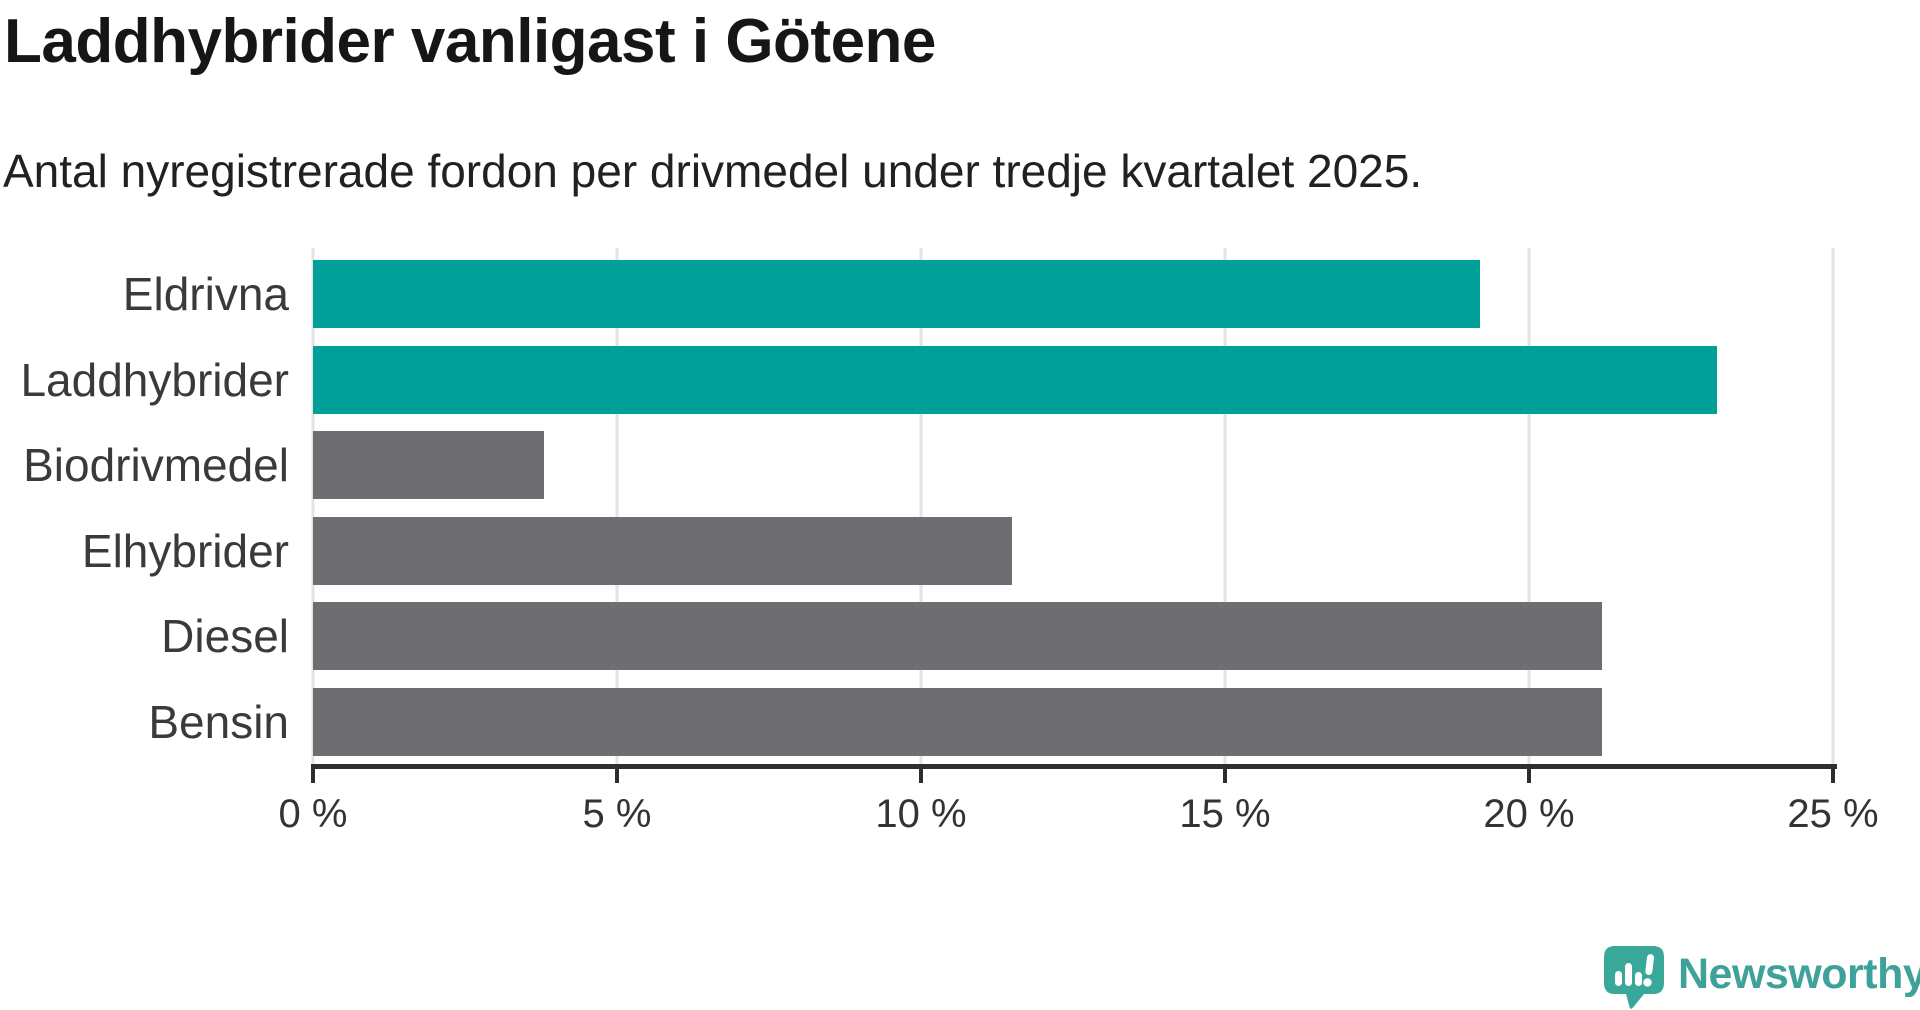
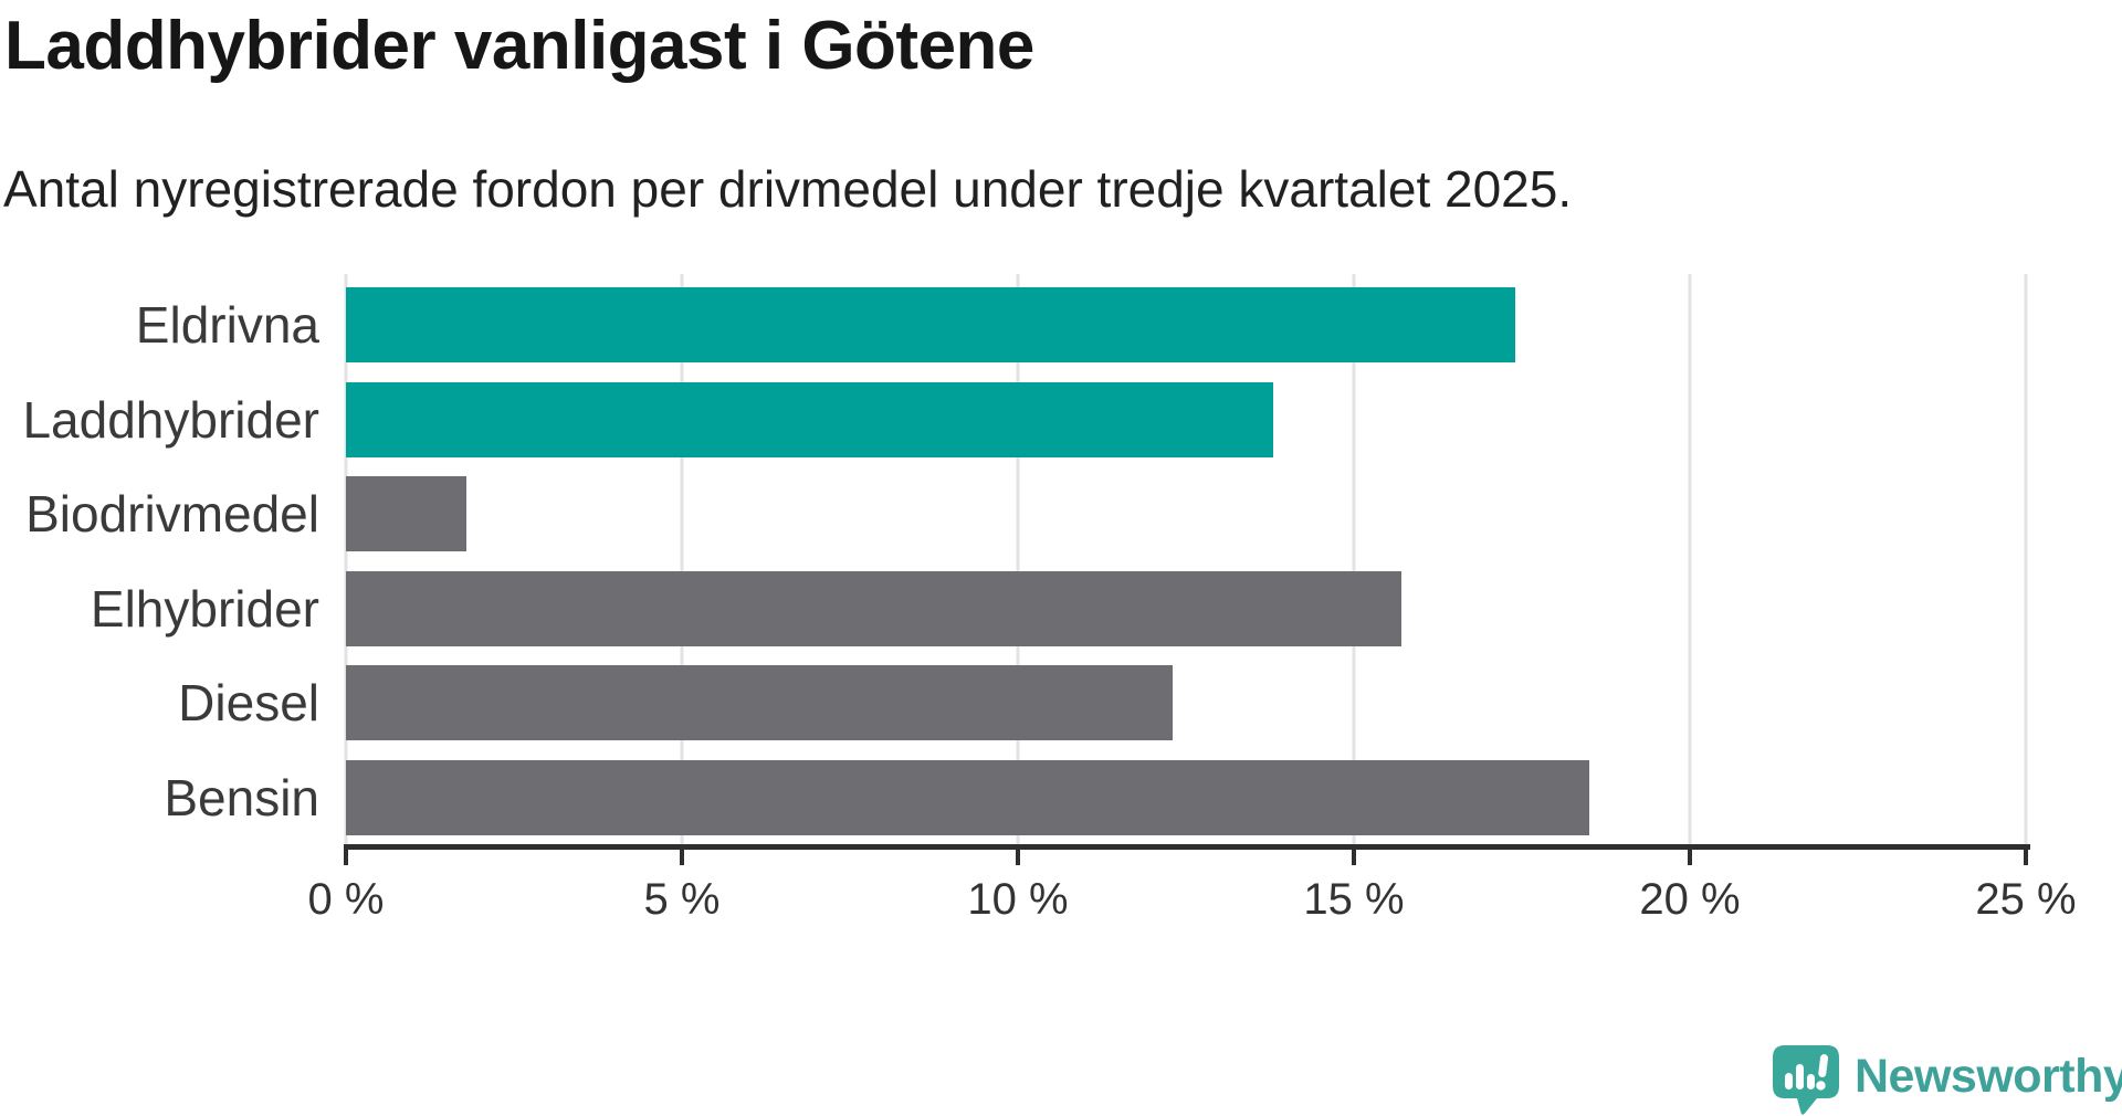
Eldrivna: 19.2% -> 17.4%
Laddhybrider: 23.1% -> 13.8%
Biodrivmedel: 3.8% -> 1.8%
Elhybrider: 11.5% -> 15.7%
Diesel: 21.2% -> 12.3%
Bensin: 21.2% -> 18.5%
